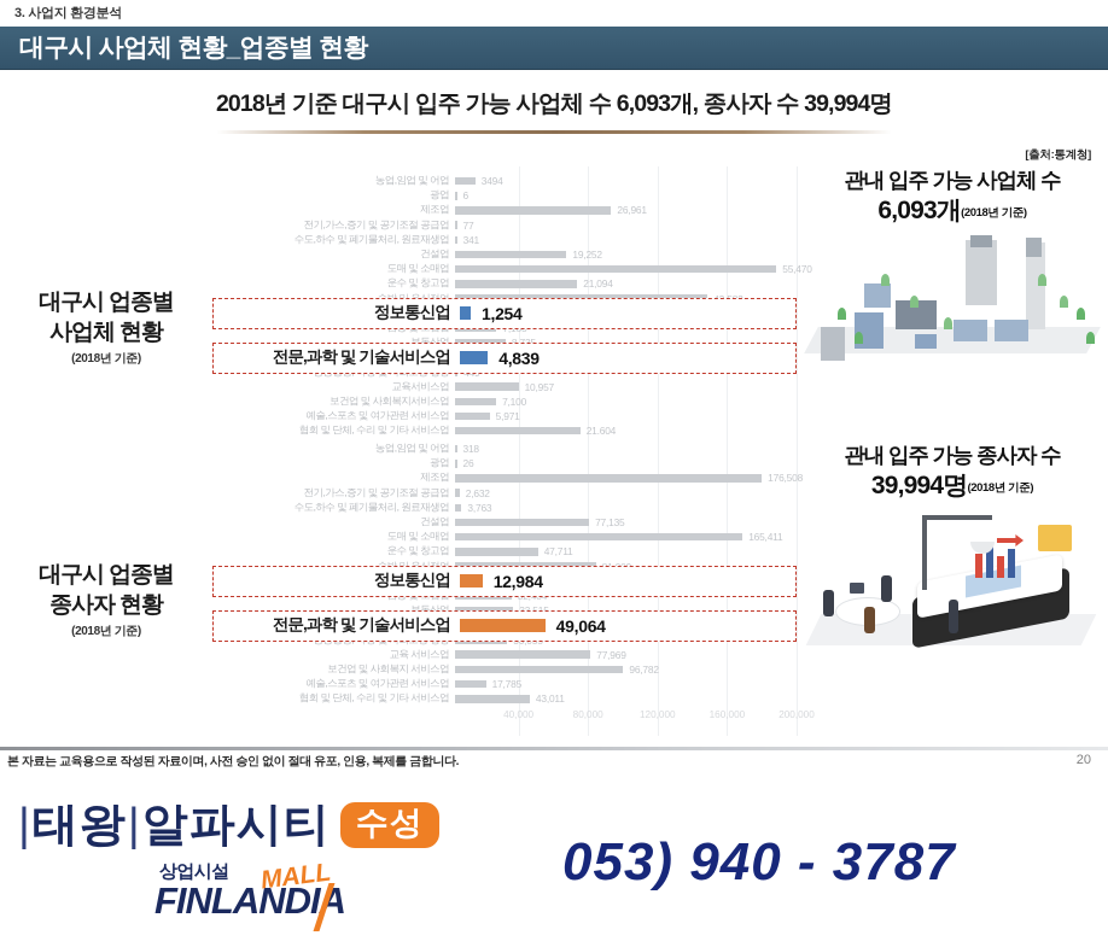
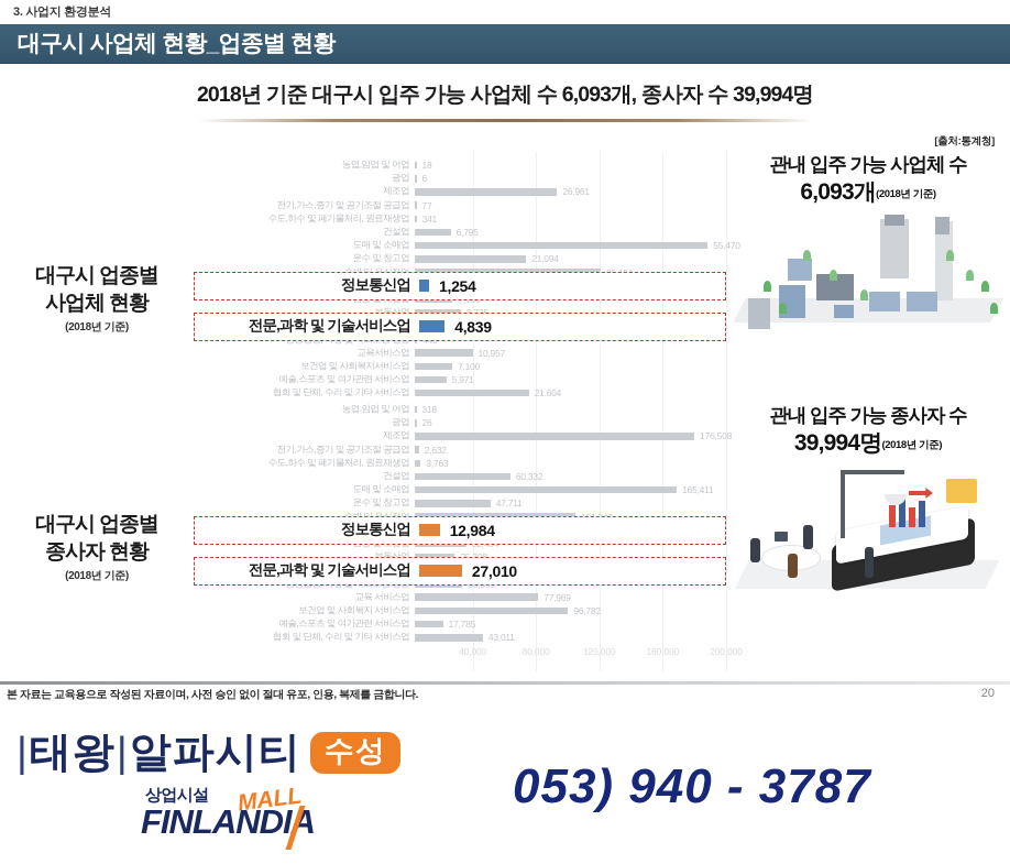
대구시 업종별 사업체 현황/농업,임업 및 어업: 3494 -> 18
대구시 업종별 사업체 현황/건설업: 19,252 -> 6,795
대구시 업종별 사업체 현황/숙박 및 음식점업: 43,582 -> 35,154
대구시 업종별 종사자 현황/건설업: 77,135 -> 60,332
대구시 업종별 종사자 현황/숙박 및 음식점업: 81,009 -> 101,342
대구시 업종별 종사자 현황/부동산업: 33,515 -> 25,308
대구시 업종별 종사자 현황/전문,과학 및 기술서비스업: 49,064 -> 27,010
